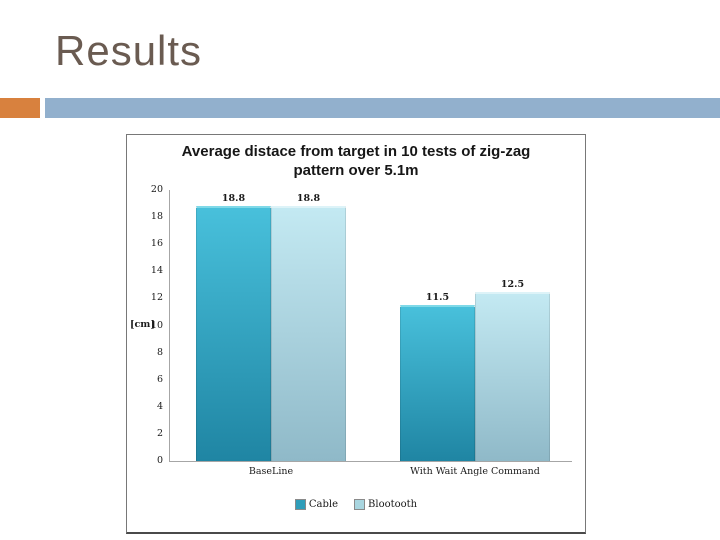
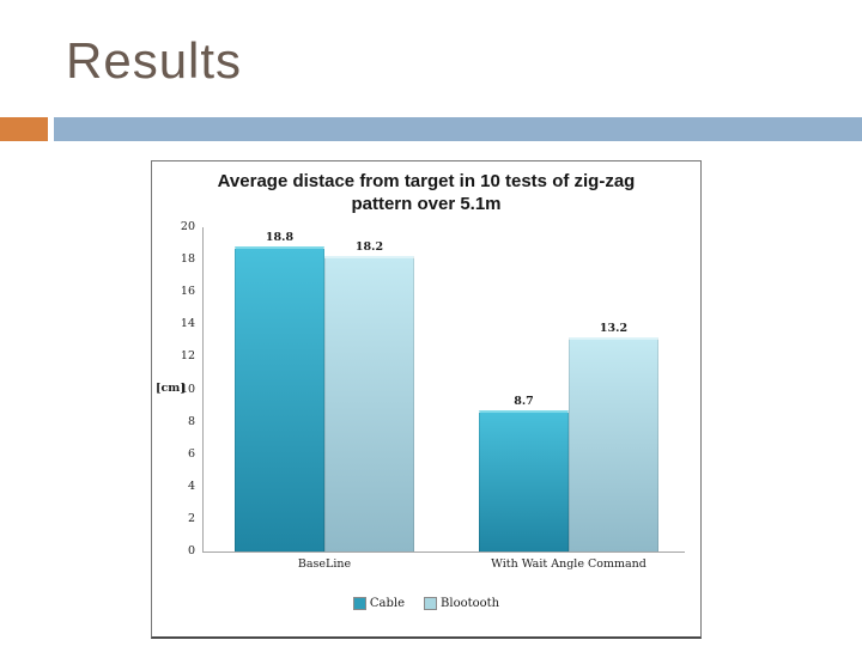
Blootooth/BaseLine: 18.8 -> 18.2
Cable/With Wait Angle Command: 11.5 -> 8.7
Blootooth/With Wait Angle Command: 12.5 -> 13.2
